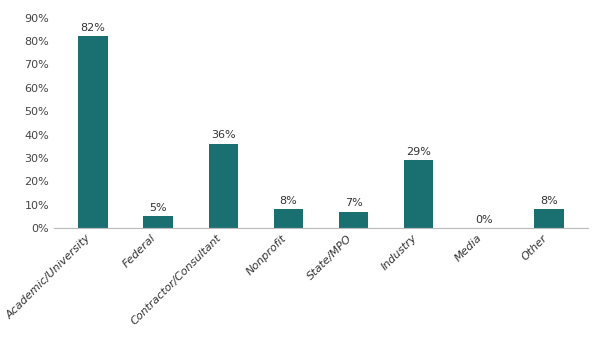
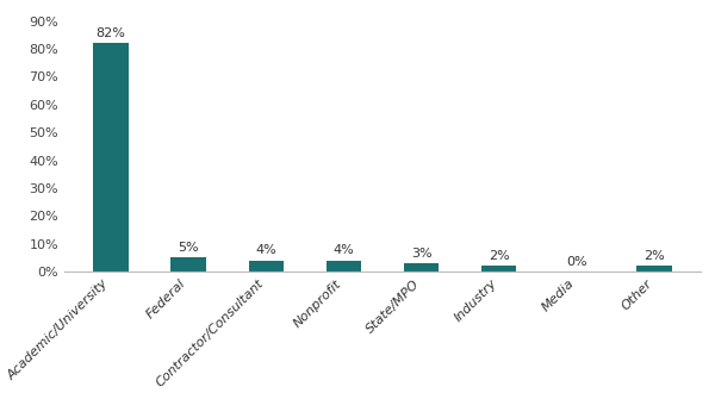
Contractor/Consultant: 36% -> 4%
Nonprofit: 8% -> 4%
State/MPO: 7% -> 3%
Industry: 29% -> 2%
Other: 8% -> 2%
